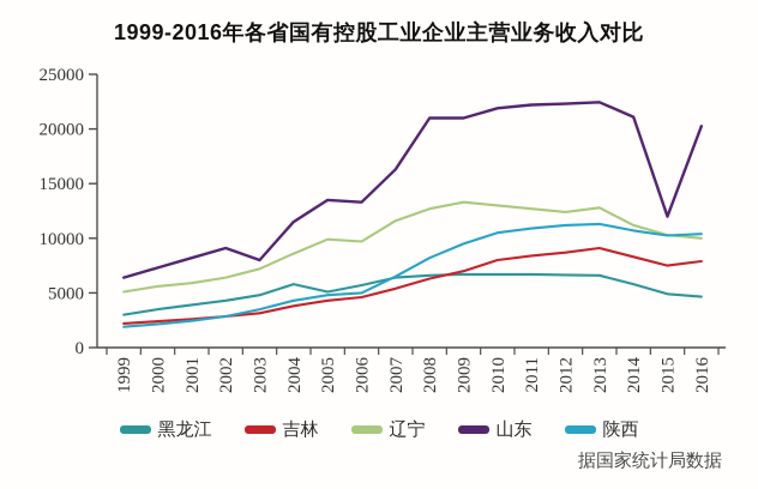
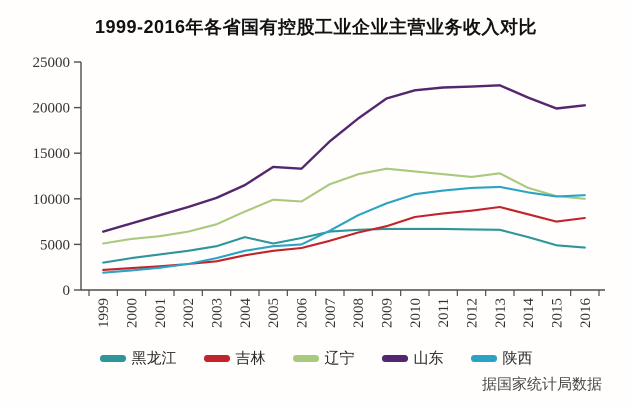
山东/2003: 8000 -> 10000
山东/2008: 21000 -> 19000
山东/2015: 12000 -> 20000
